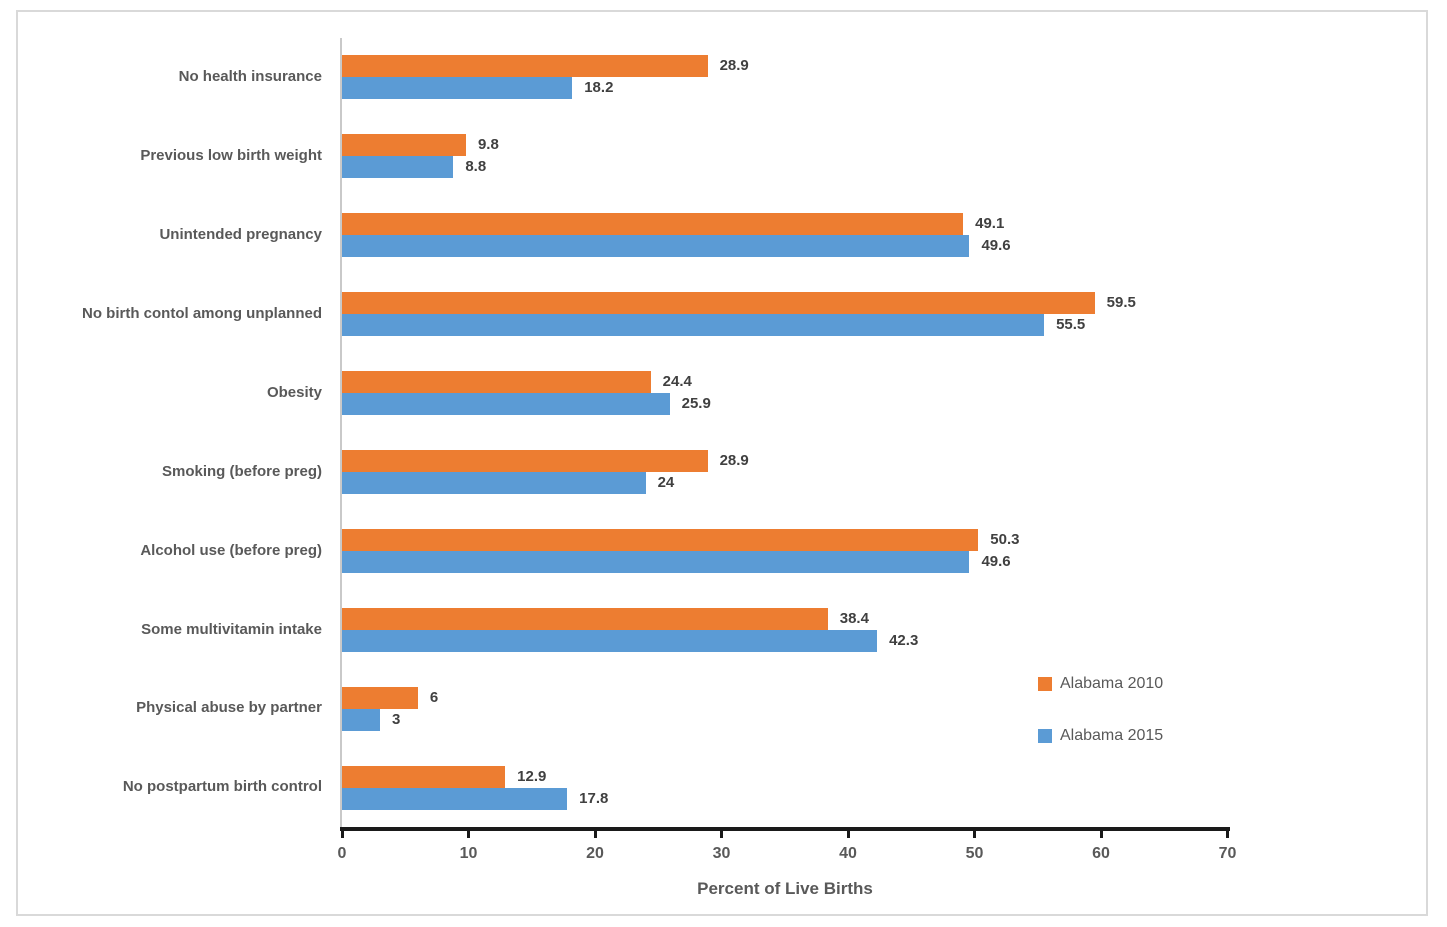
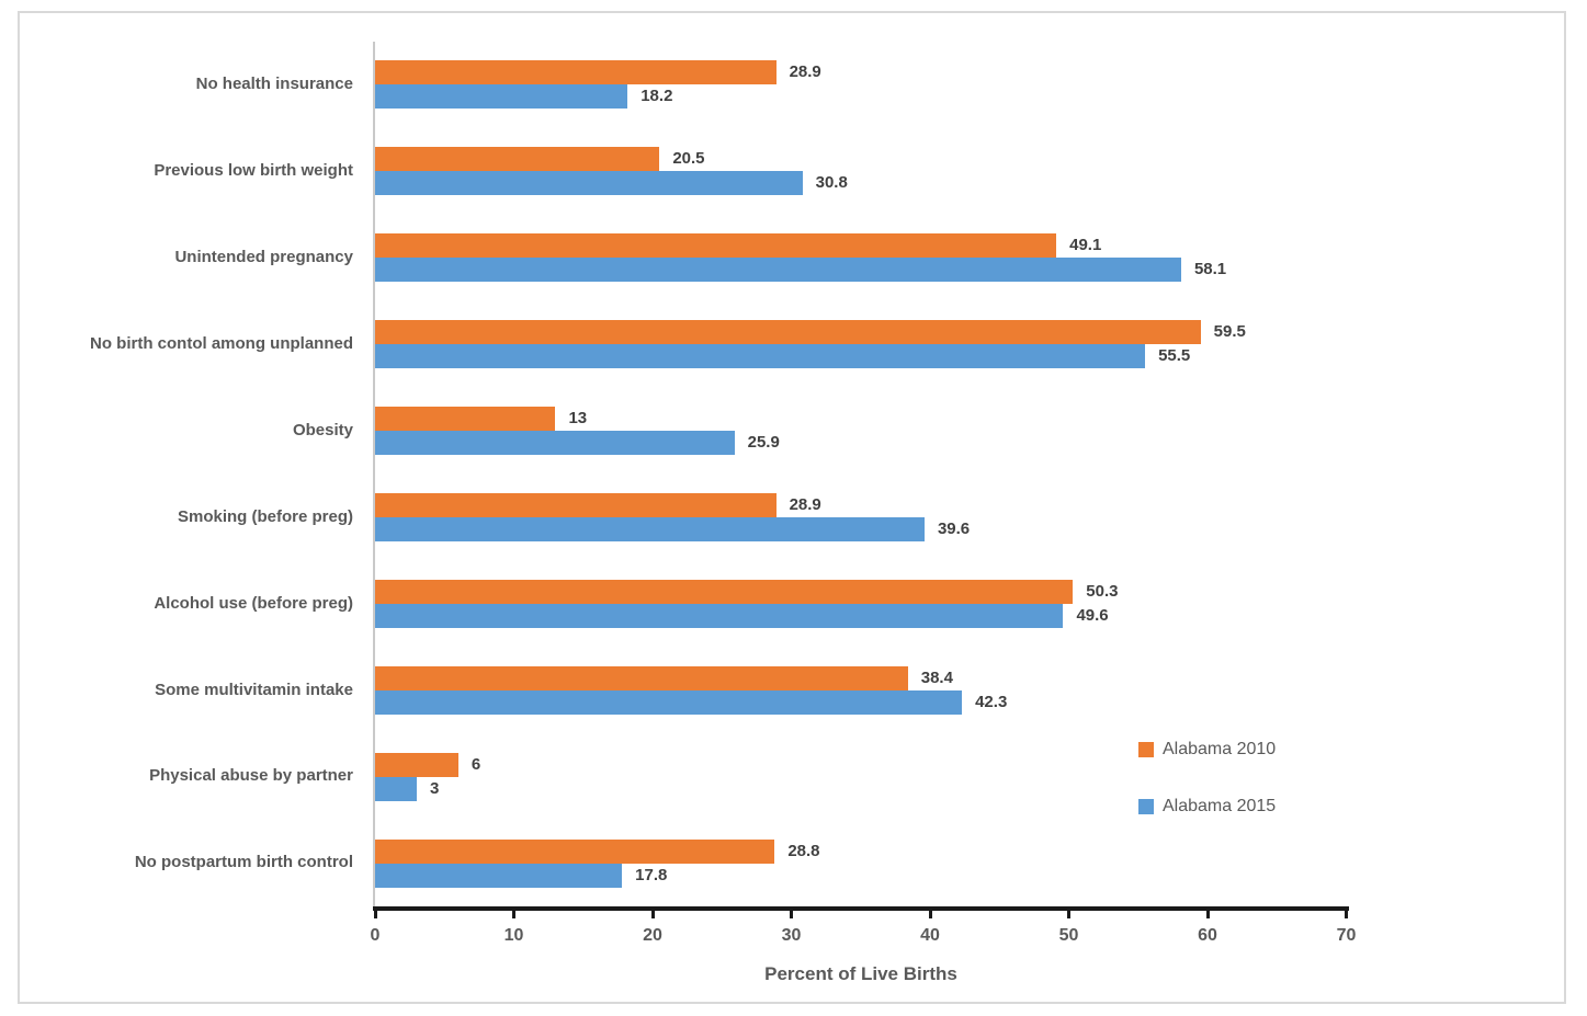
Alabama 2010/Previous low birth weight: 9.8 -> 20.5
Alabama 2015/Previous low birth weight: 8.8 -> 30.8
Alabama 2015/Unintended pregnancy: 49.6 -> 58.1
Alabama 2010/Obesity: 24.4 -> 13
Alabama 2015/Smoking (before preg): 24 -> 39.6
Alabama 2010/No postpartum birth control: 12.9 -> 28.8
